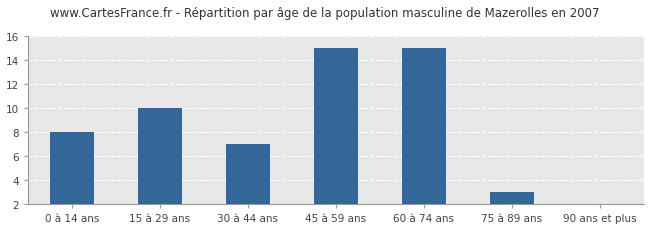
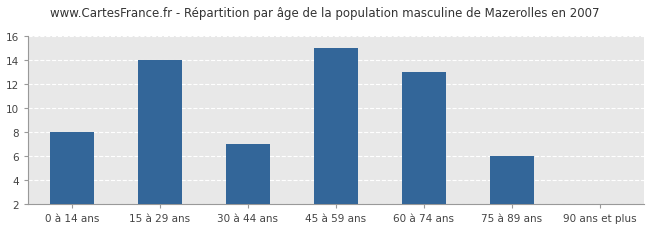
15 à 29 ans: 10 -> 14
60 à 74 ans: 15 -> 13
75 à 89 ans: 3 -> 6
